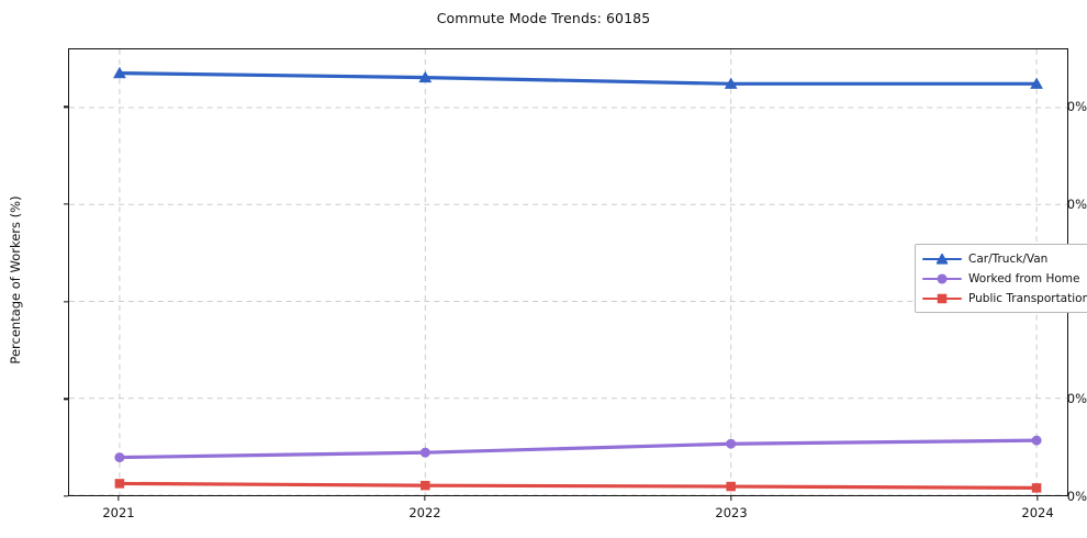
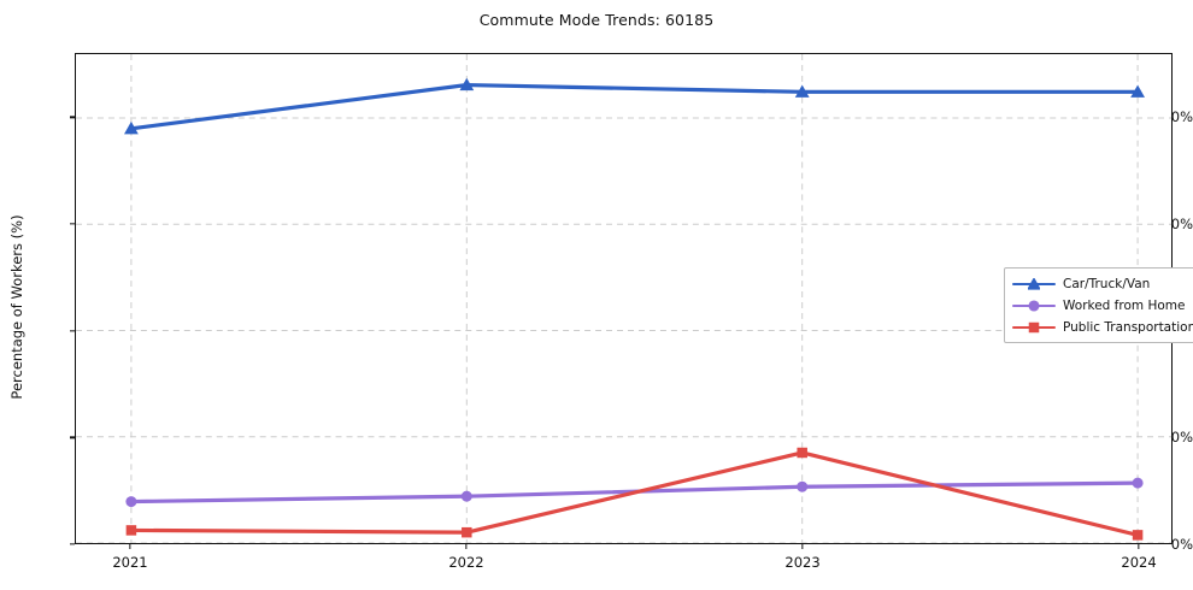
Car/Truck/Van/2021: 87% -> 78%
Public Transportation/2023: 2% -> 17%
